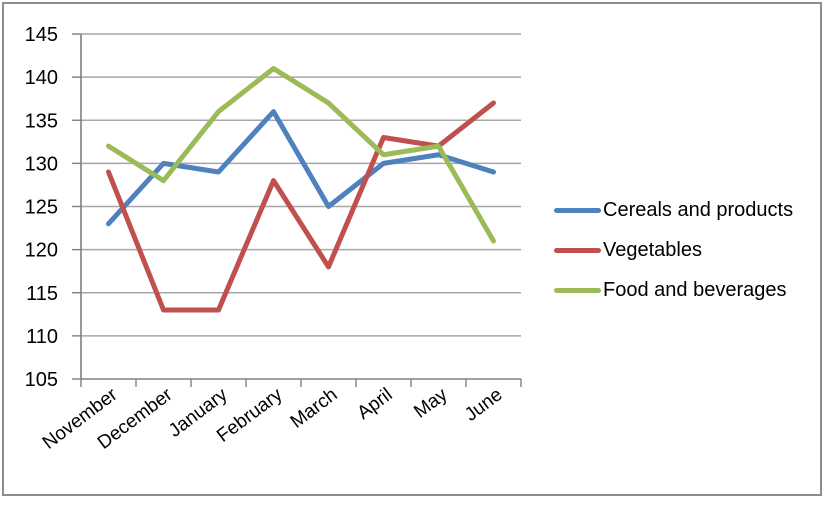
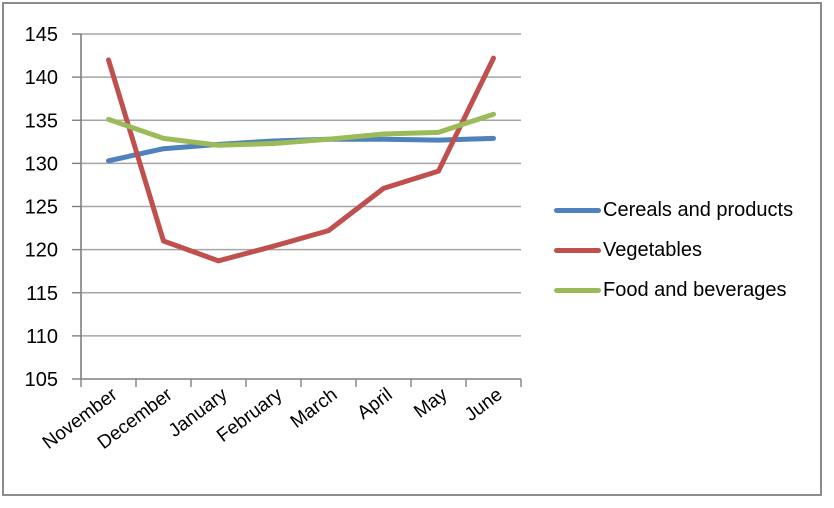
Cereals and products/November: 123 -> 130
Vegetables/November: 129 -> 142
Food and beverages/November: 132 -> 135
Cereals and products/December: 130 -> 132
Vegetables/December: 113 -> 121
Food and beverages/December: 128 -> 133
Cereals and products/January: 129 -> 132
Vegetables/January: 113 -> 119
Food and beverages/January: 136 -> 132
Cereals and products/February: 136 -> 133
Vegetables/February: 128 -> 120
Food and beverages/February: 141 -> 132
Cereals and products/March: 125 -> 133
Vegetables/March: 118 -> 122
Food and beverages/March: 137 -> 133
Cereals and products/April: 130 -> 133
Vegetables/April: 133 -> 127
Food and beverages/April: 131 -> 133
Cereals and products/May: 131 -> 133
Vegetables/May: 132 -> 129
Food and beverages/May: 132 -> 134
Cereals and products/June: 129 -> 133
Vegetables/June: 137 -> 142
Food and beverages/June: 121 -> 136
